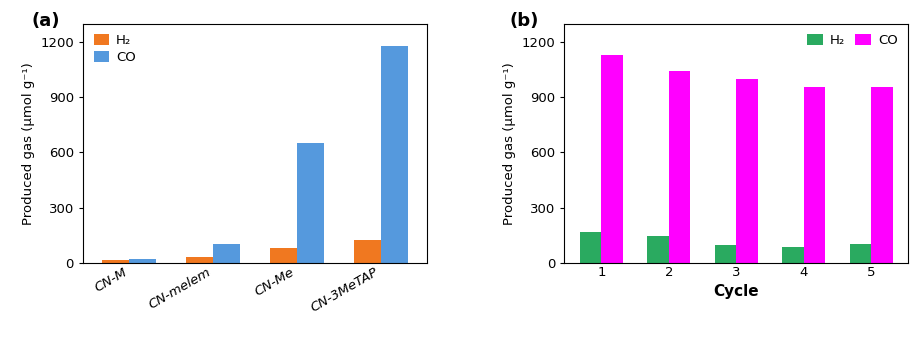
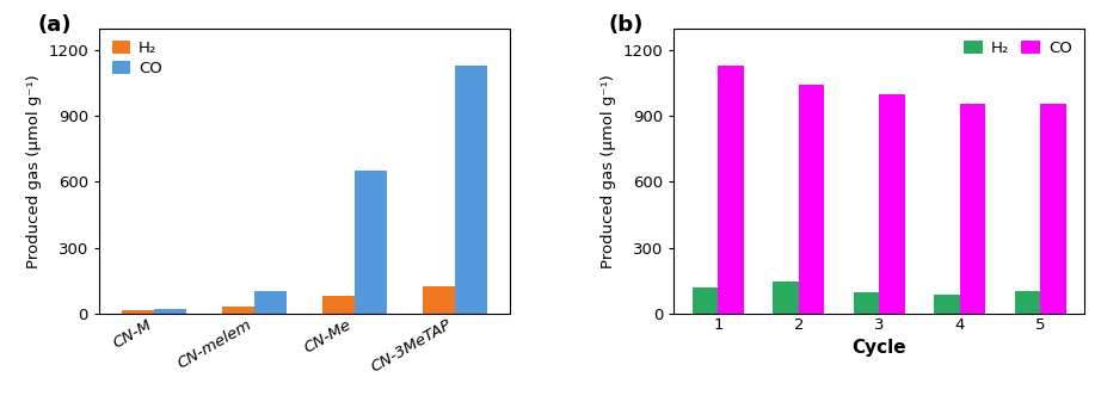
CO/CN-3MeTAP: 1180 -> 1130
H₂/1: 170 -> 120
